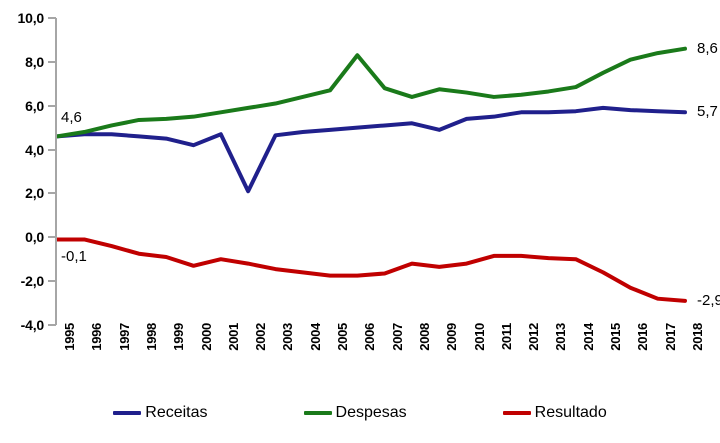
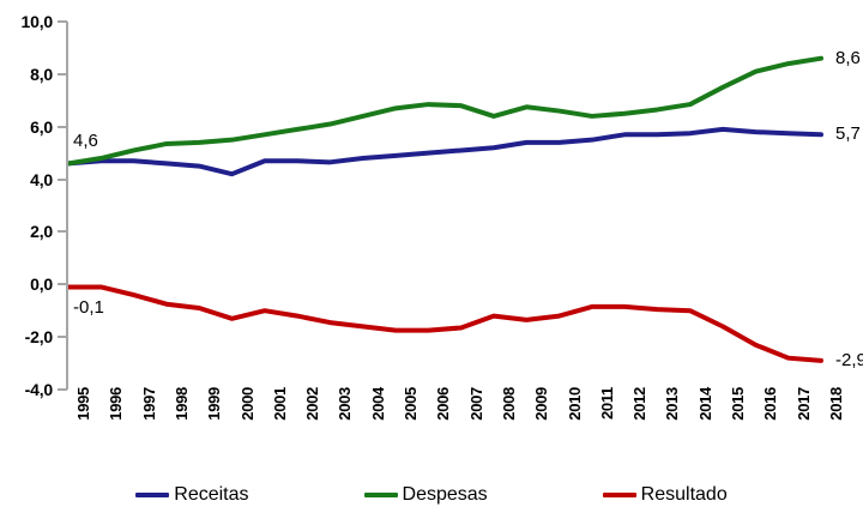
Receitas/2002: 2,1 -> 4,7
Despesas/2006: 8,3 -> 6,8
Receitas/2009: 4,9 -> 5,4
